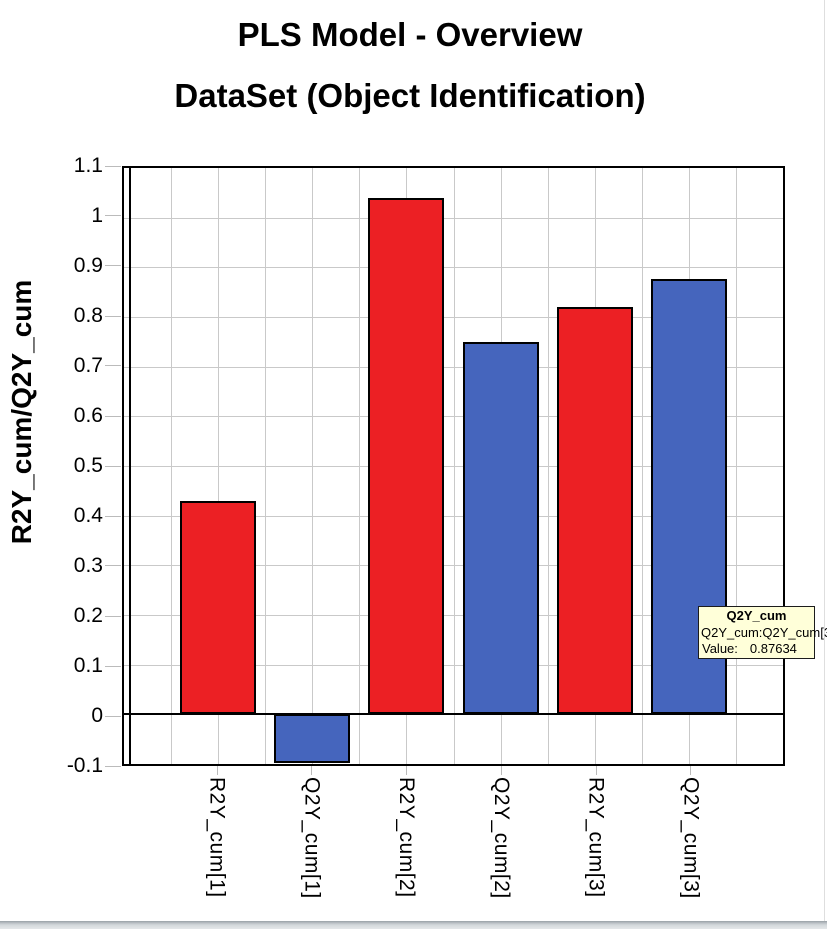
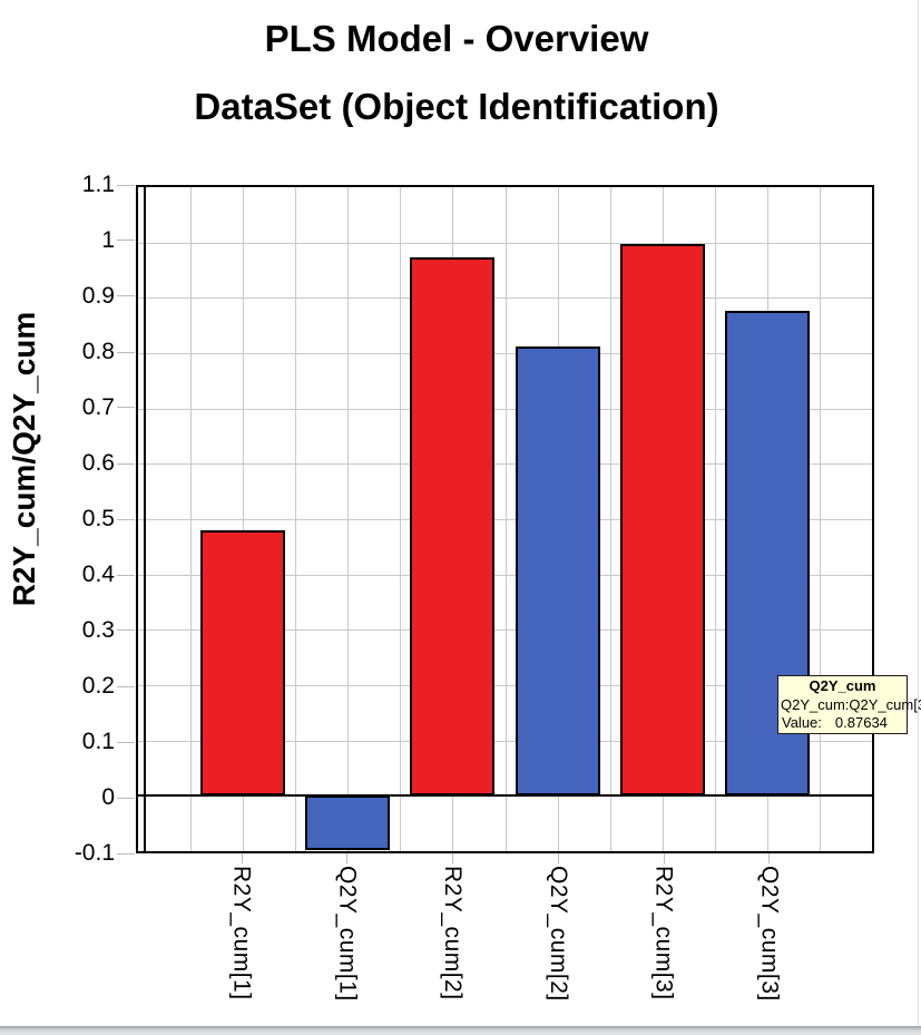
R2Y_cum[1]: 0.43 -> 0.48
R2Y_cum[2]: 1.04 -> 0.97
Q2Y_cum[2]: 0.75 -> 0.81
R2Y_cum[3]: 0.82 -> 1.00
